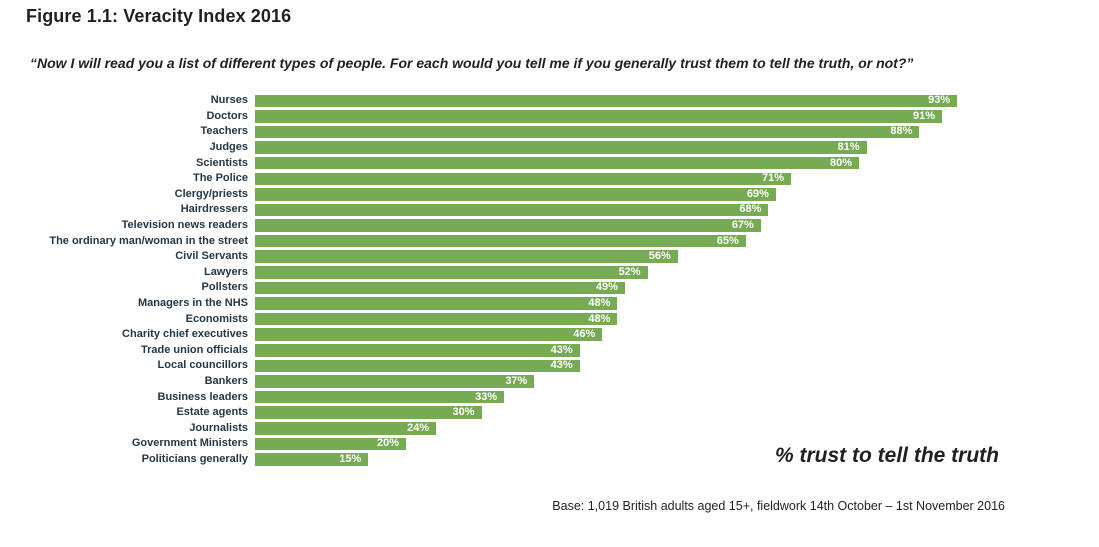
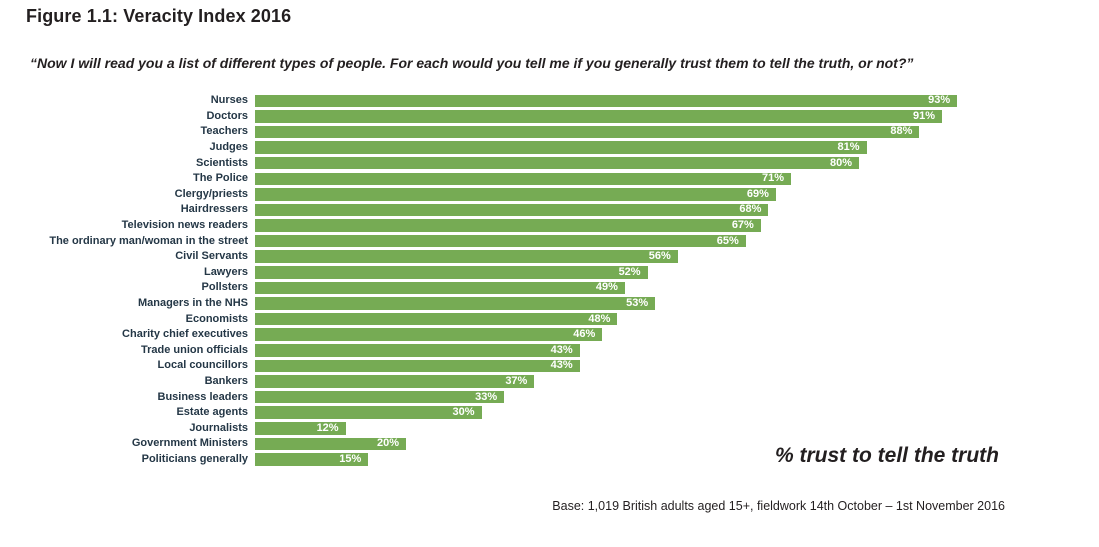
Managers in the NHS: 48% -> 53%
Journalists: 24% -> 12%
